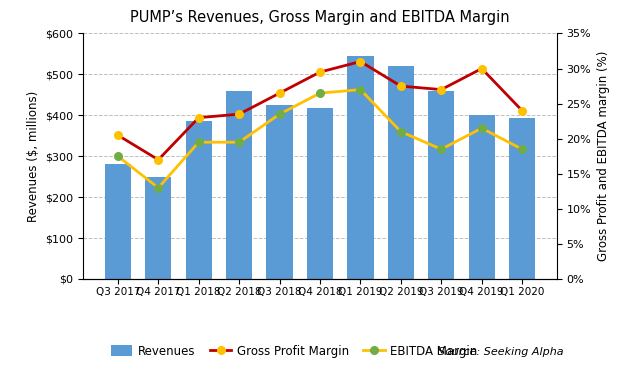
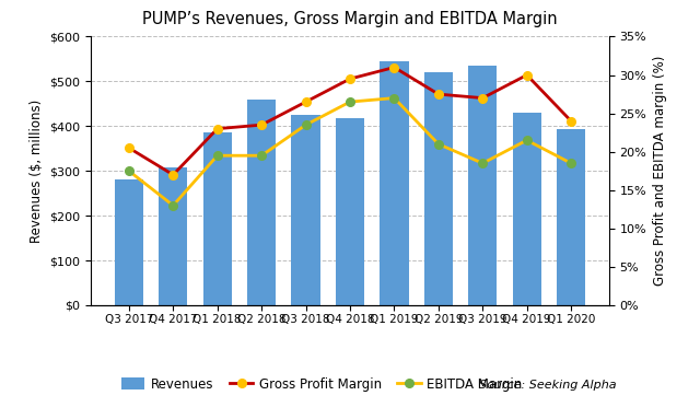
Revenues/Q4 2017: $250 -> $308
Revenues/Q3 2019: $460 -> $535
Revenues/Q4 2019: $400 -> $430
